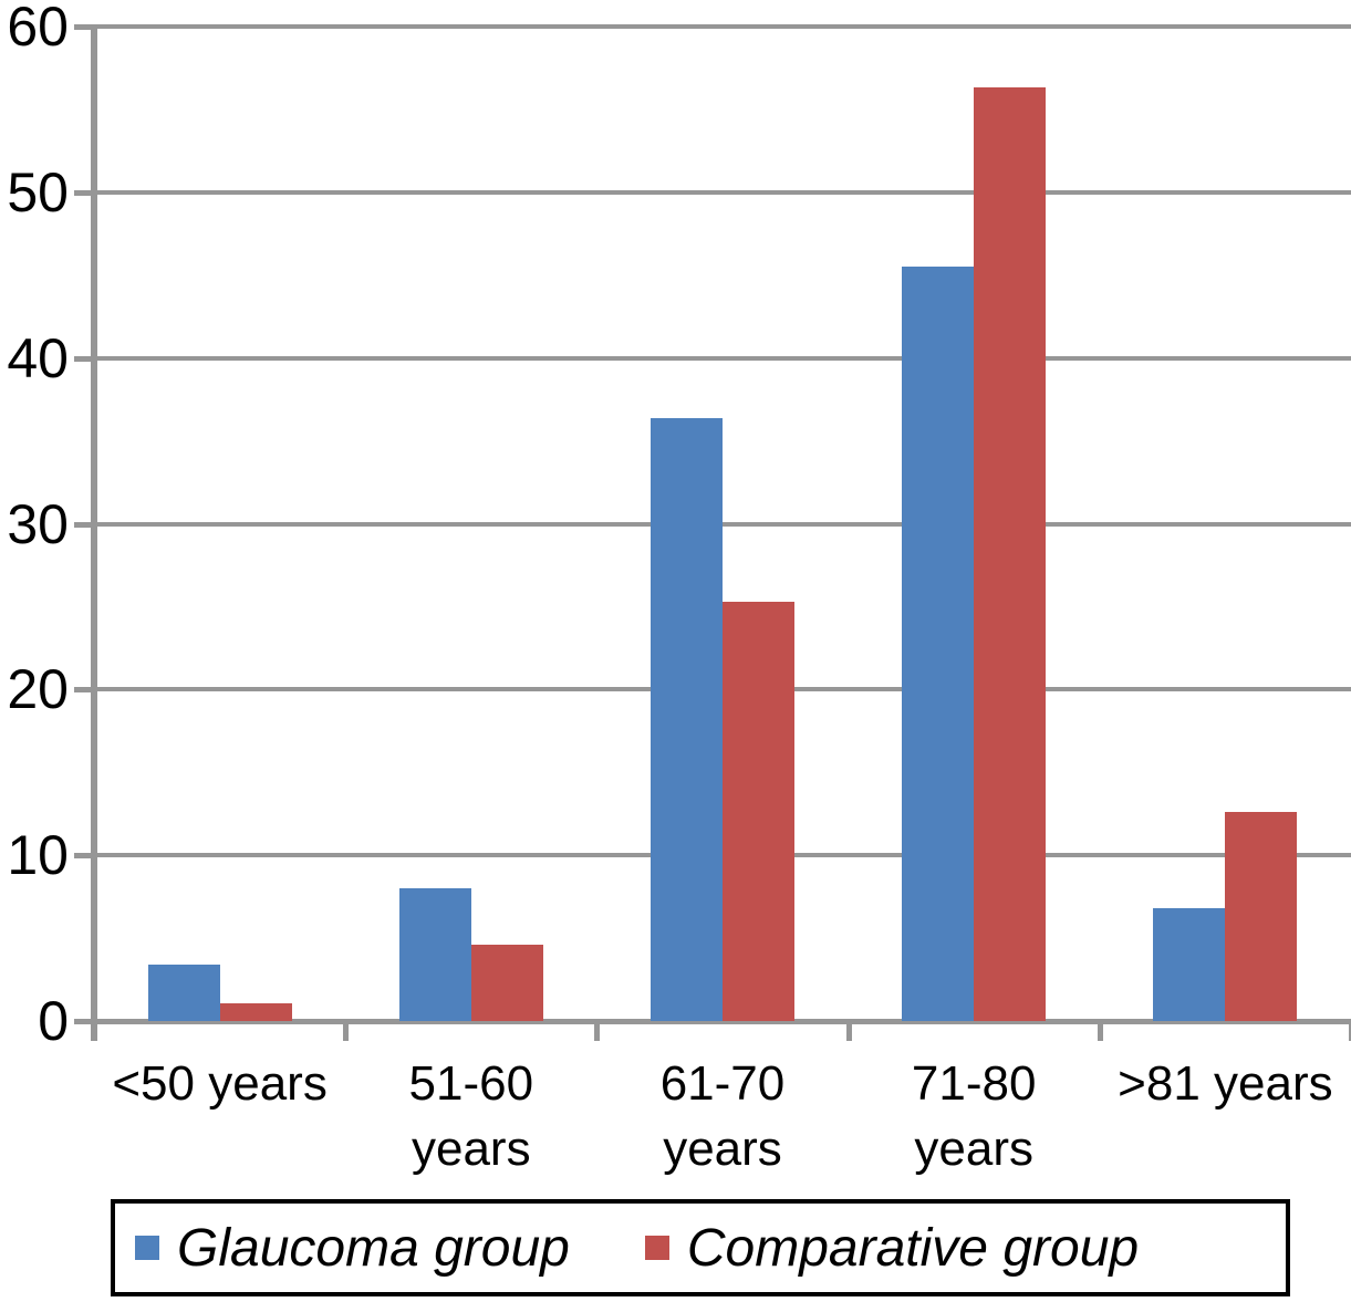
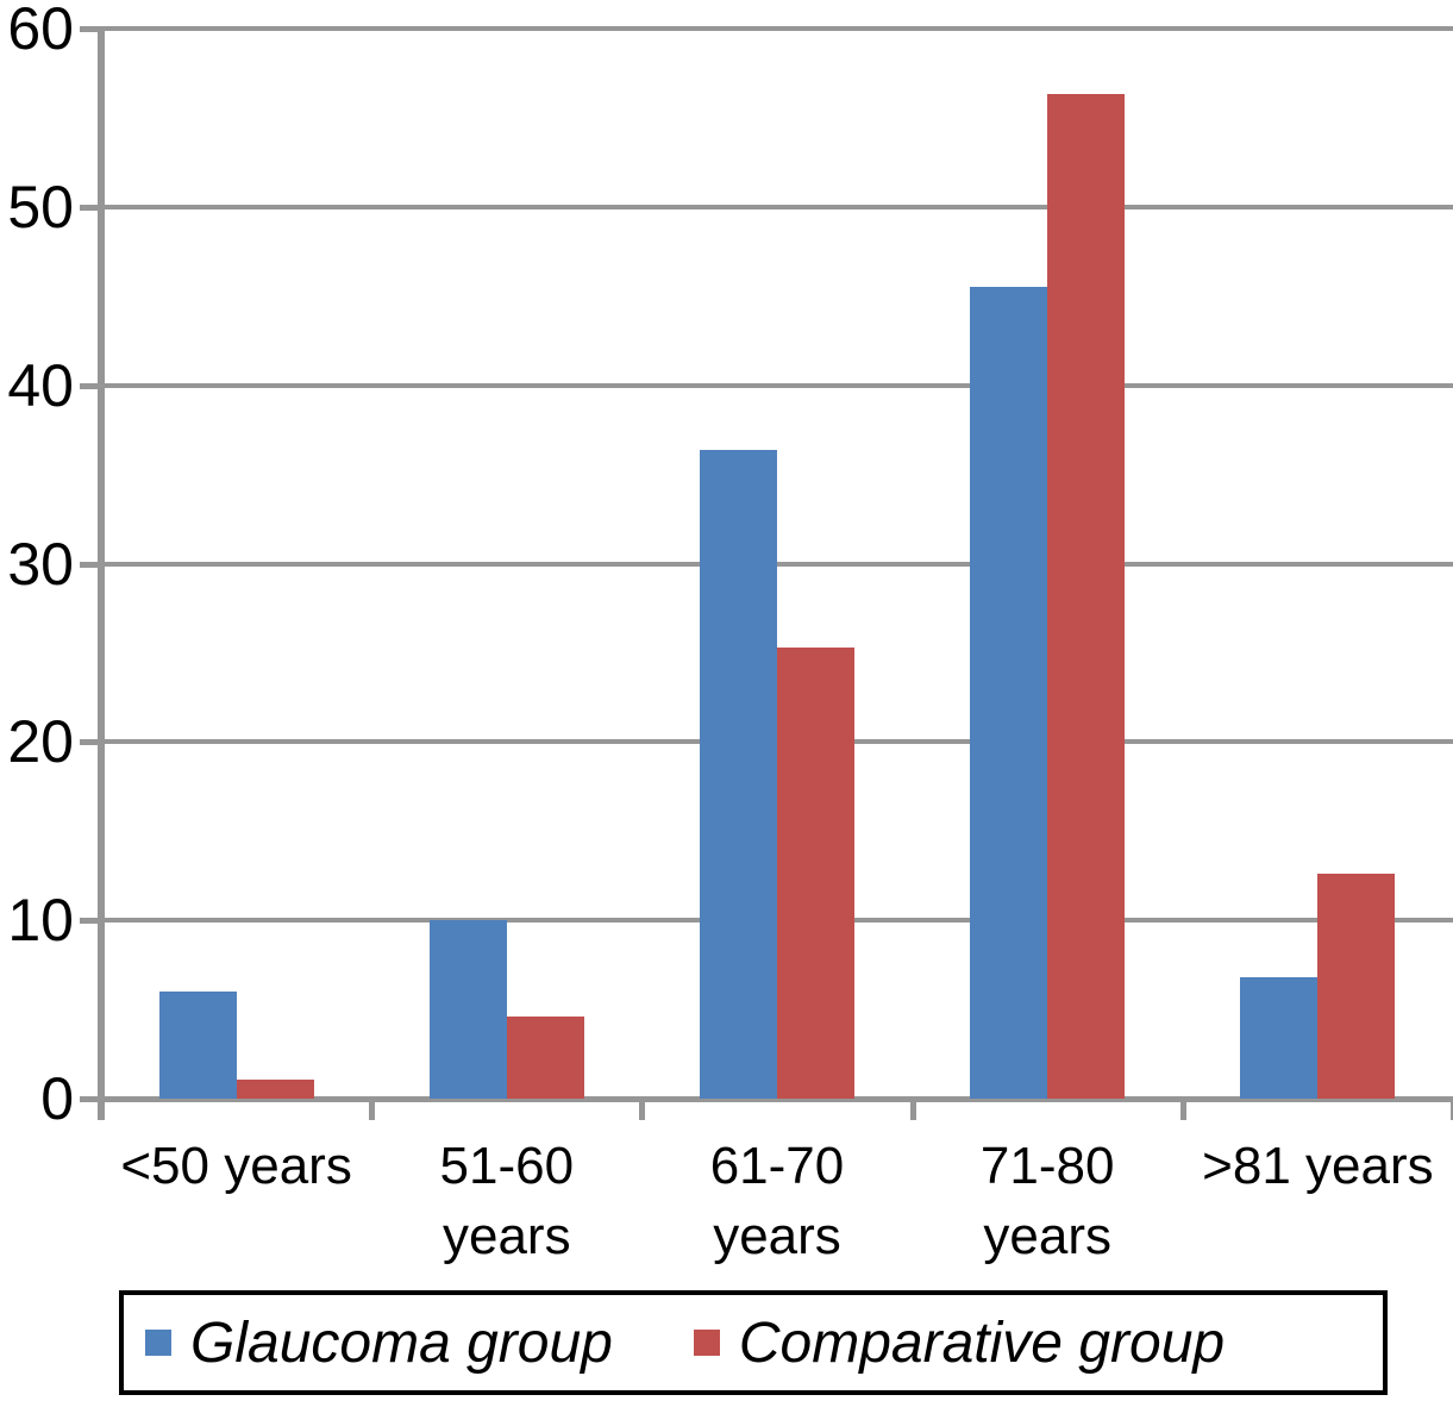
Glaucoma group/<50 years: 3.4 -> 6.0
Glaucoma group/51-60 years: 8.0 -> 10.0
